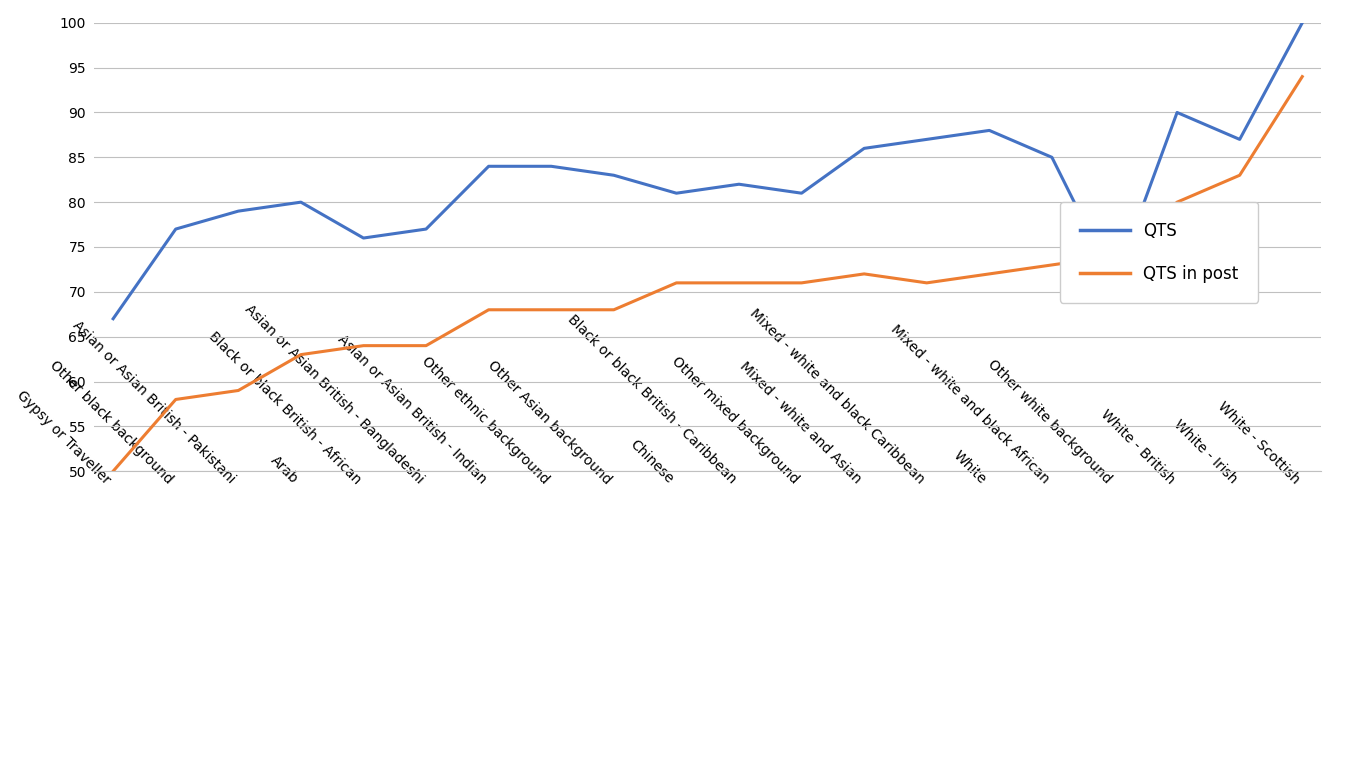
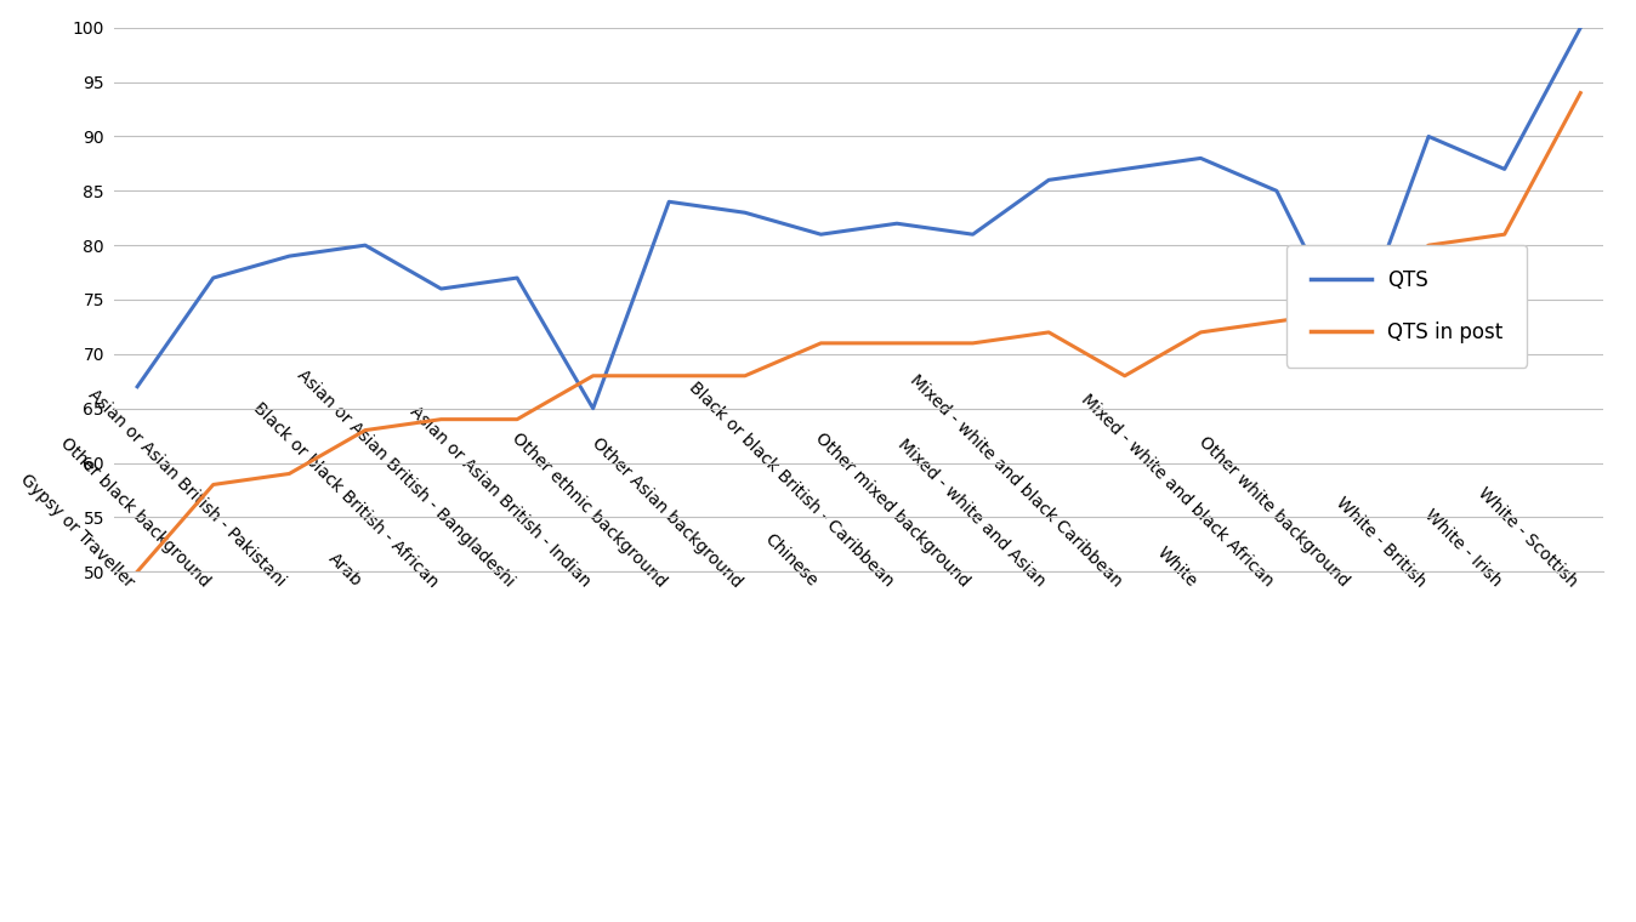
QTS/Asian or Asian British - Indian: 84 -> 65
QTS in post/Mixed - white and black Caribbean: 71 -> 68
QTS in post/White - Irish: 83 -> 81
